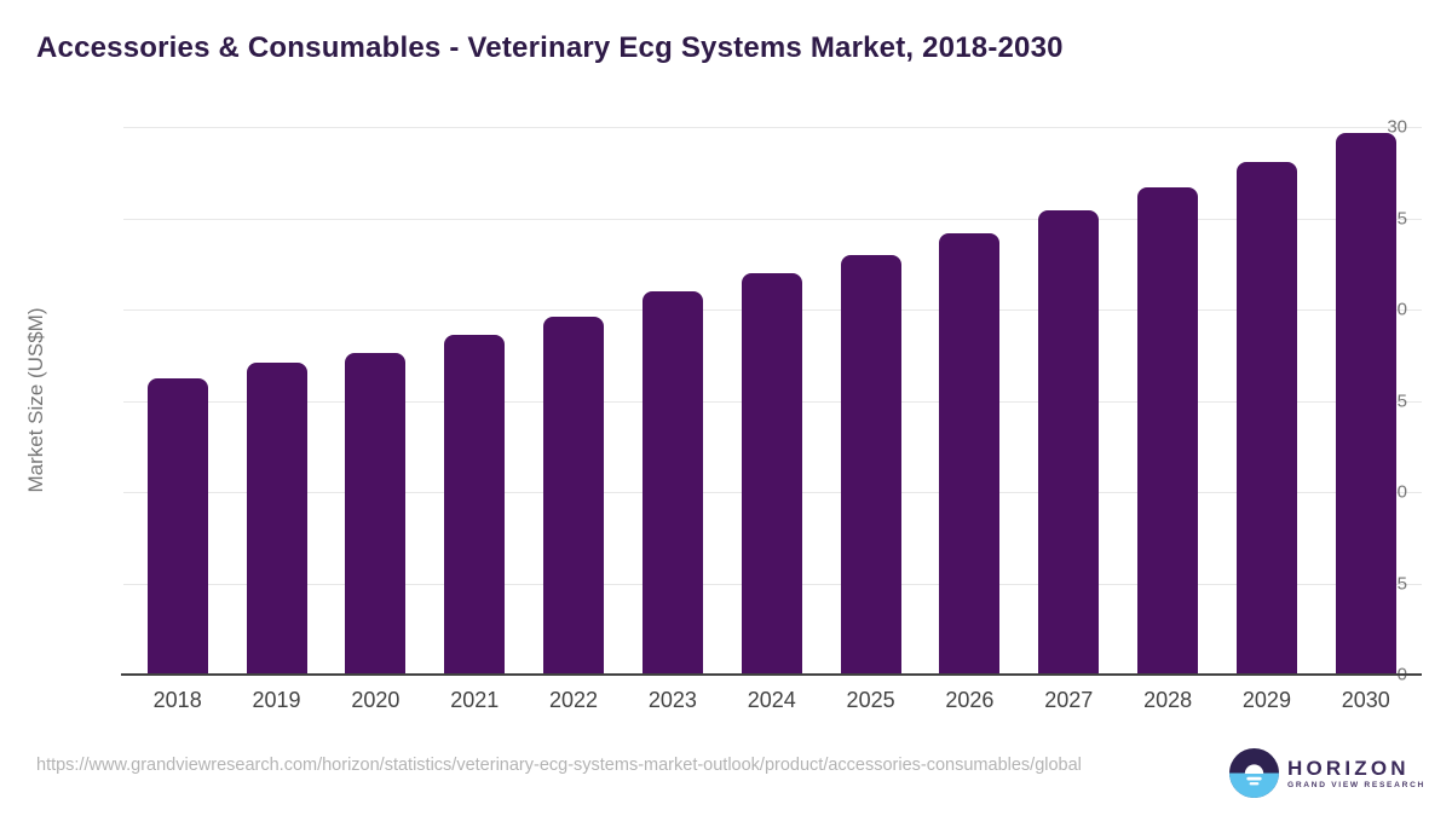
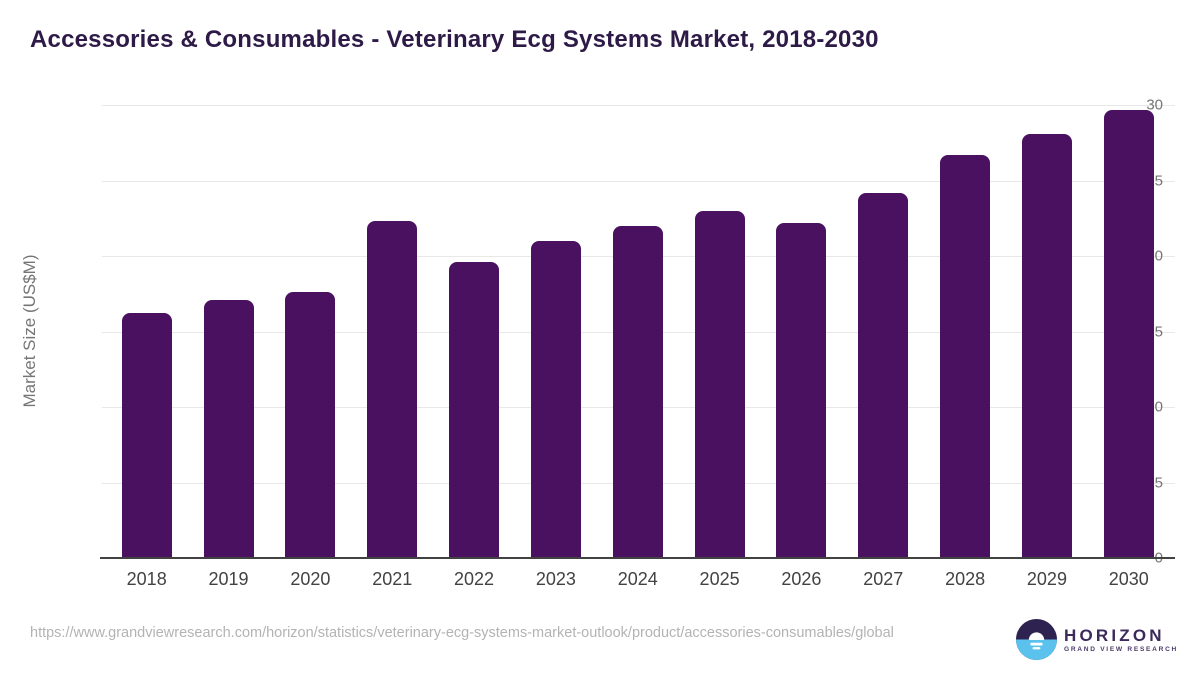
2021: 18.6 -> 22.3
2026: 24.2 -> 22.2
2027: 25.4 -> 24.2
